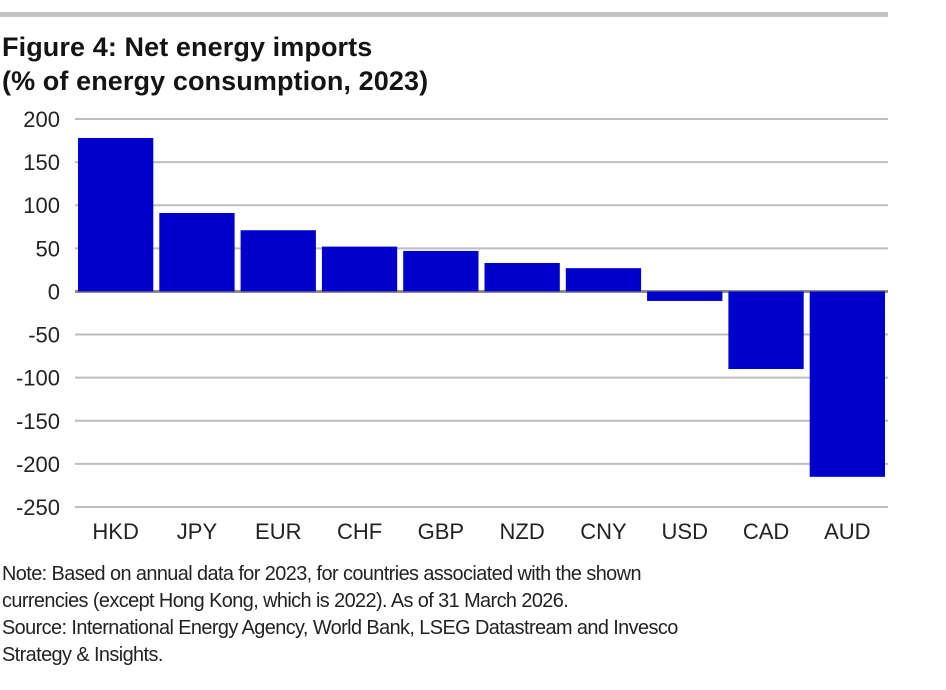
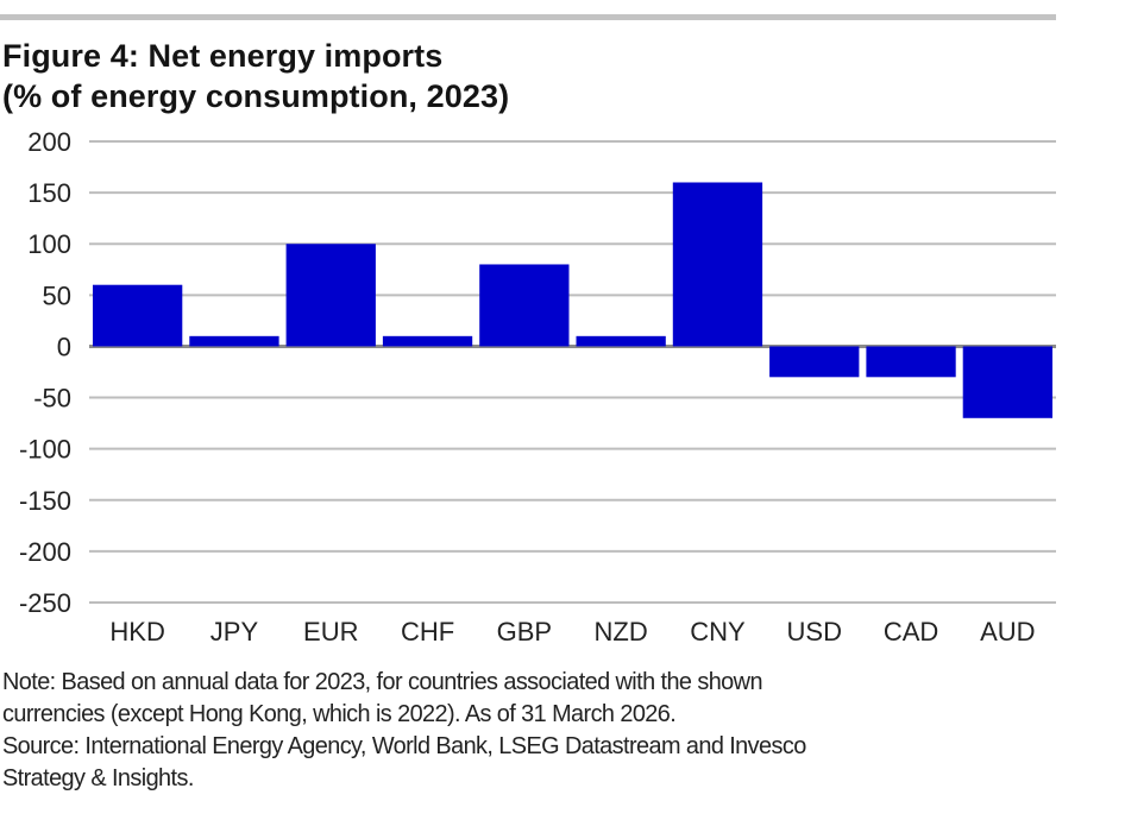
HKD: 180 -> 60
JPY: 90 -> 10
EUR: 70 -> 100
CHF: 50 -> 10
GBP: 50 -> 80
NZD: 30 -> 10
CNY: 30 -> 160
USD: -10 -> -30
CAD: -90 -> -30
AUD: -220 -> -70
